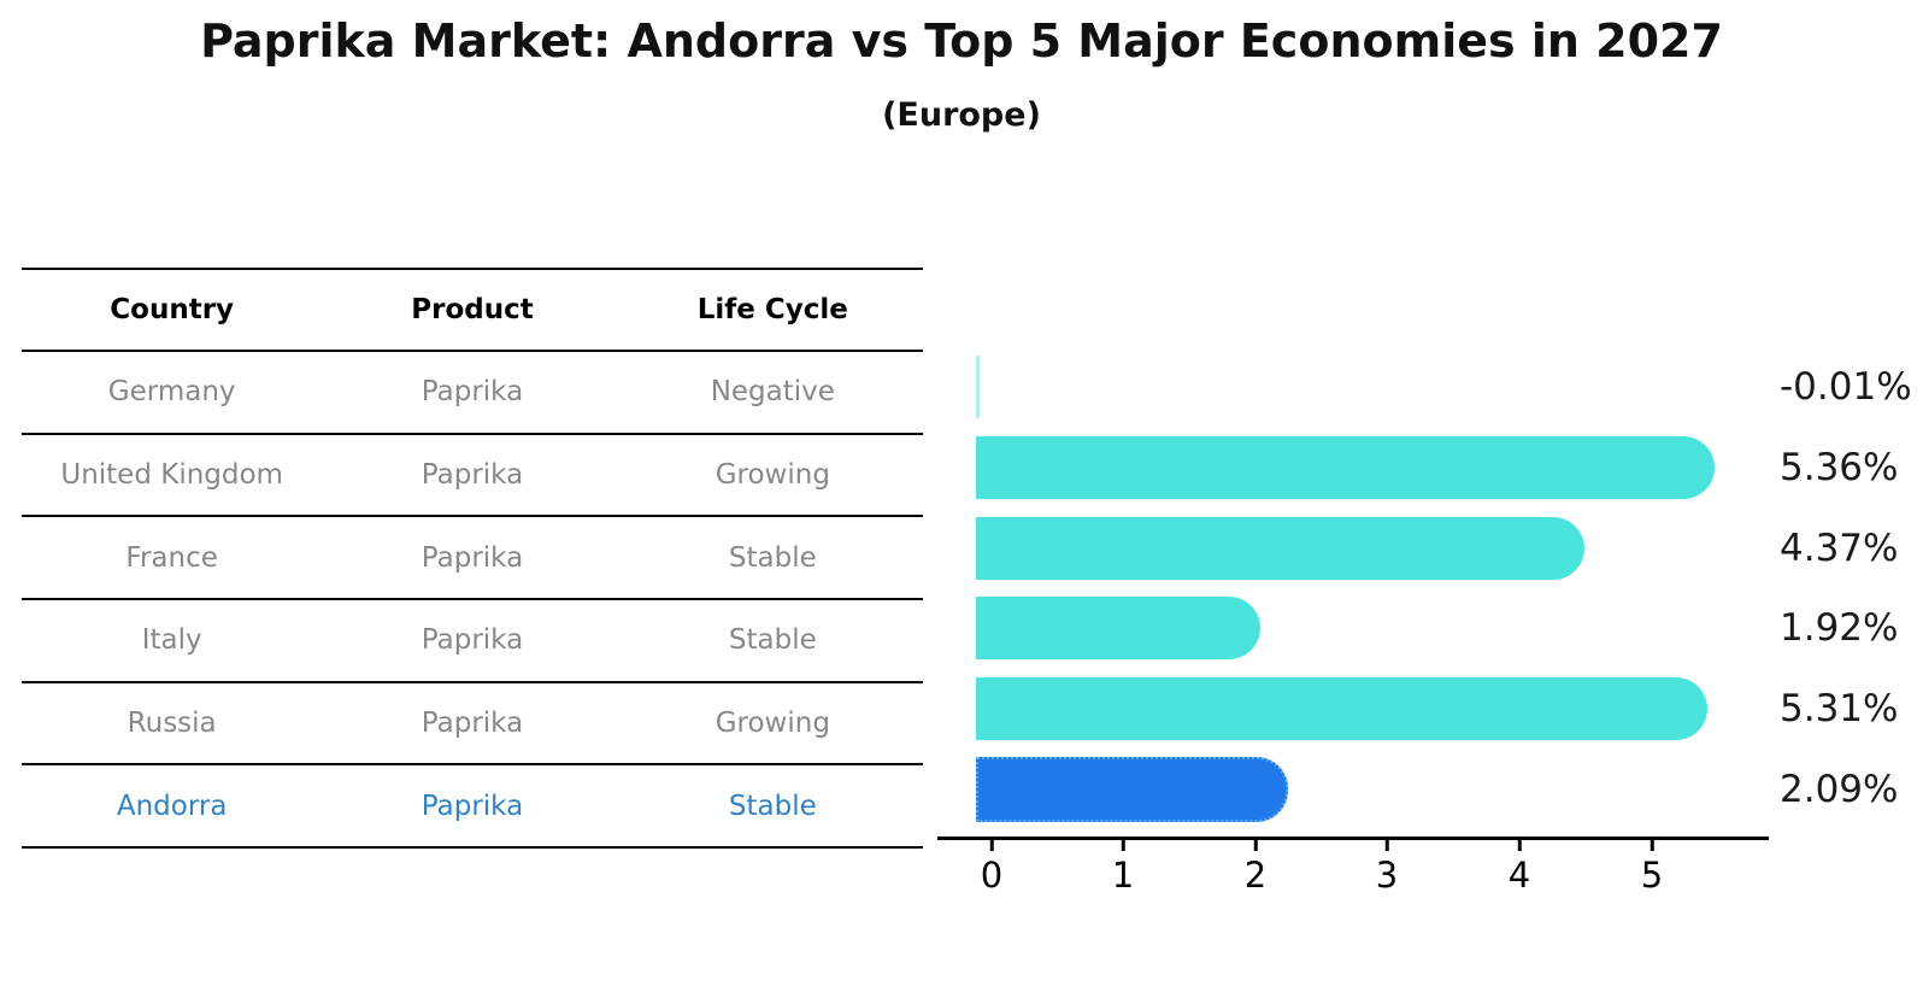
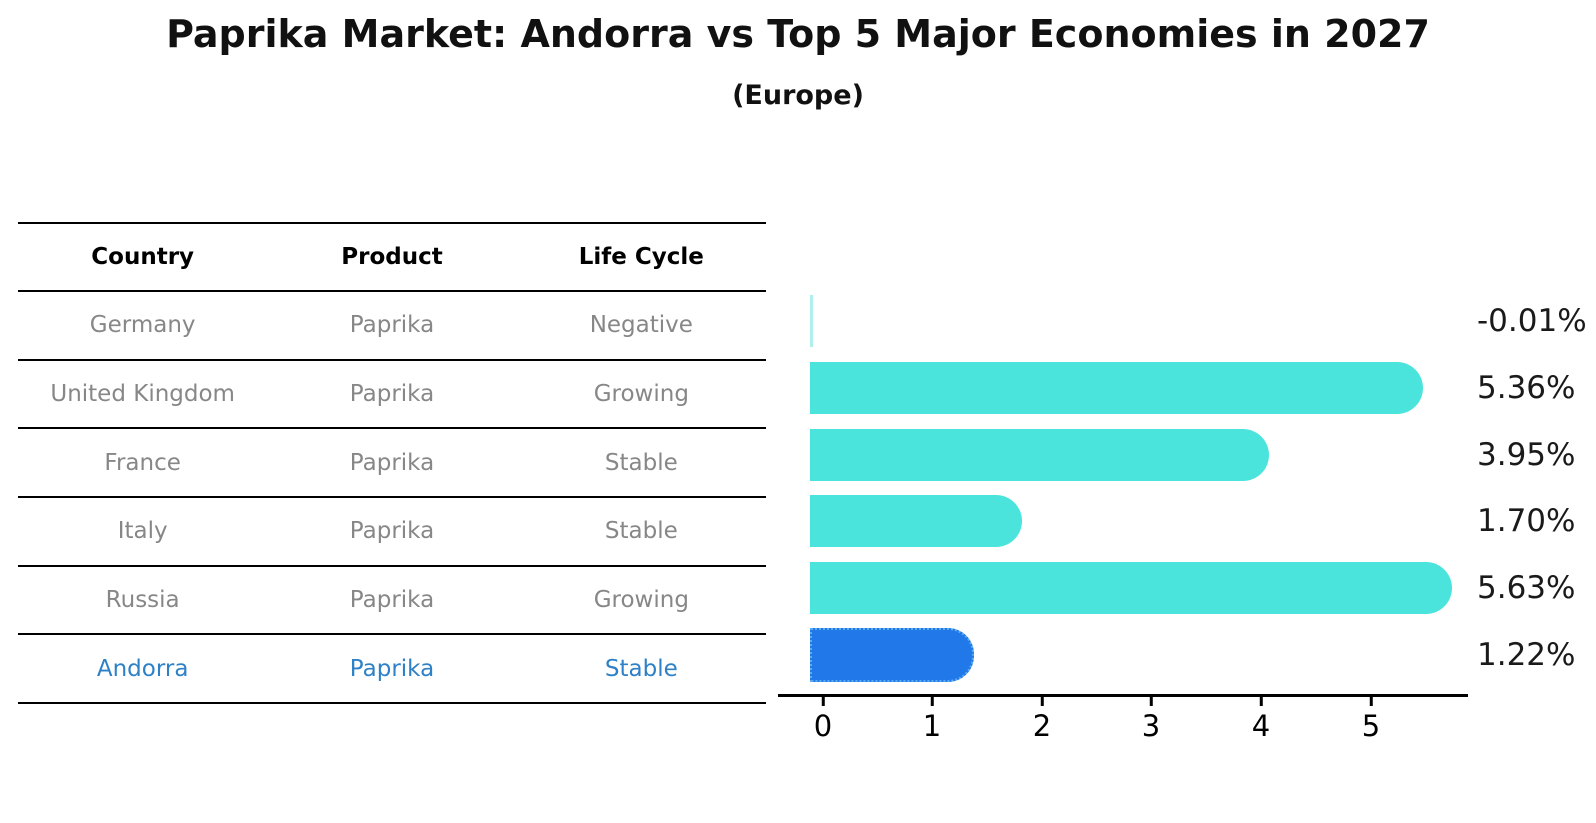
France: 4.37% -> 3.95%
Italy: 1.92% -> 1.70%
Russia: 5.31% -> 5.63%
Andorra: 2.09% -> 1.22%
